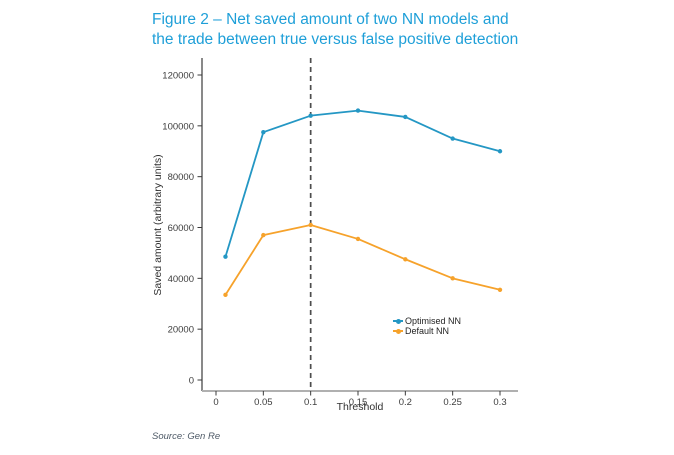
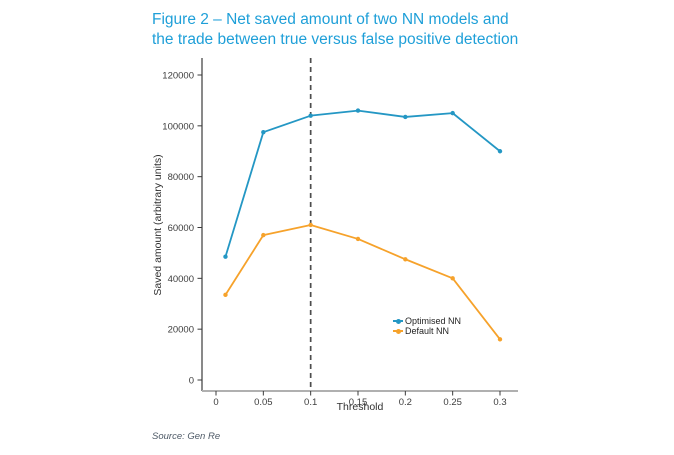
Optimised NN/0.25: 95000 -> 105000
Default NN/0.3: 36000 -> 16000
